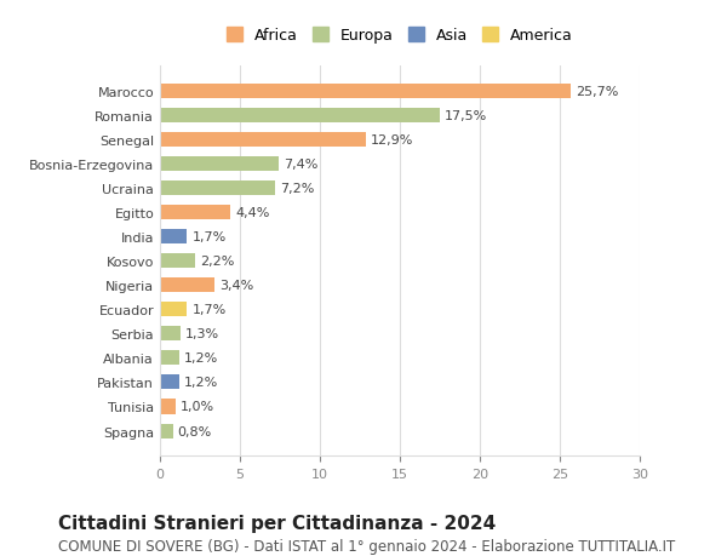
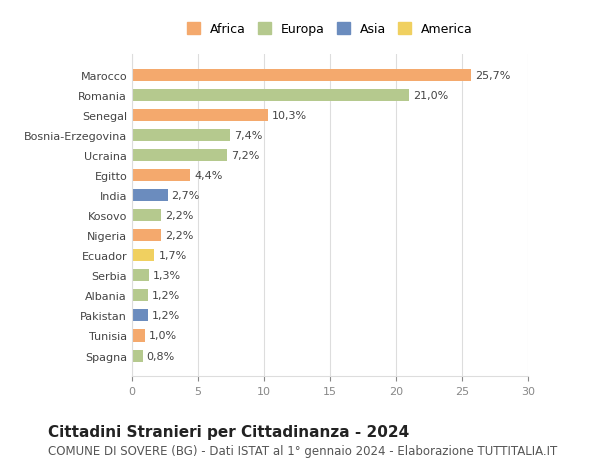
Romania: 17,5% -> 21,0%
Senegal: 12,9% -> 10,3%
India: 1,7% -> 2,7%
Nigeria: 3,4% -> 2,2%
